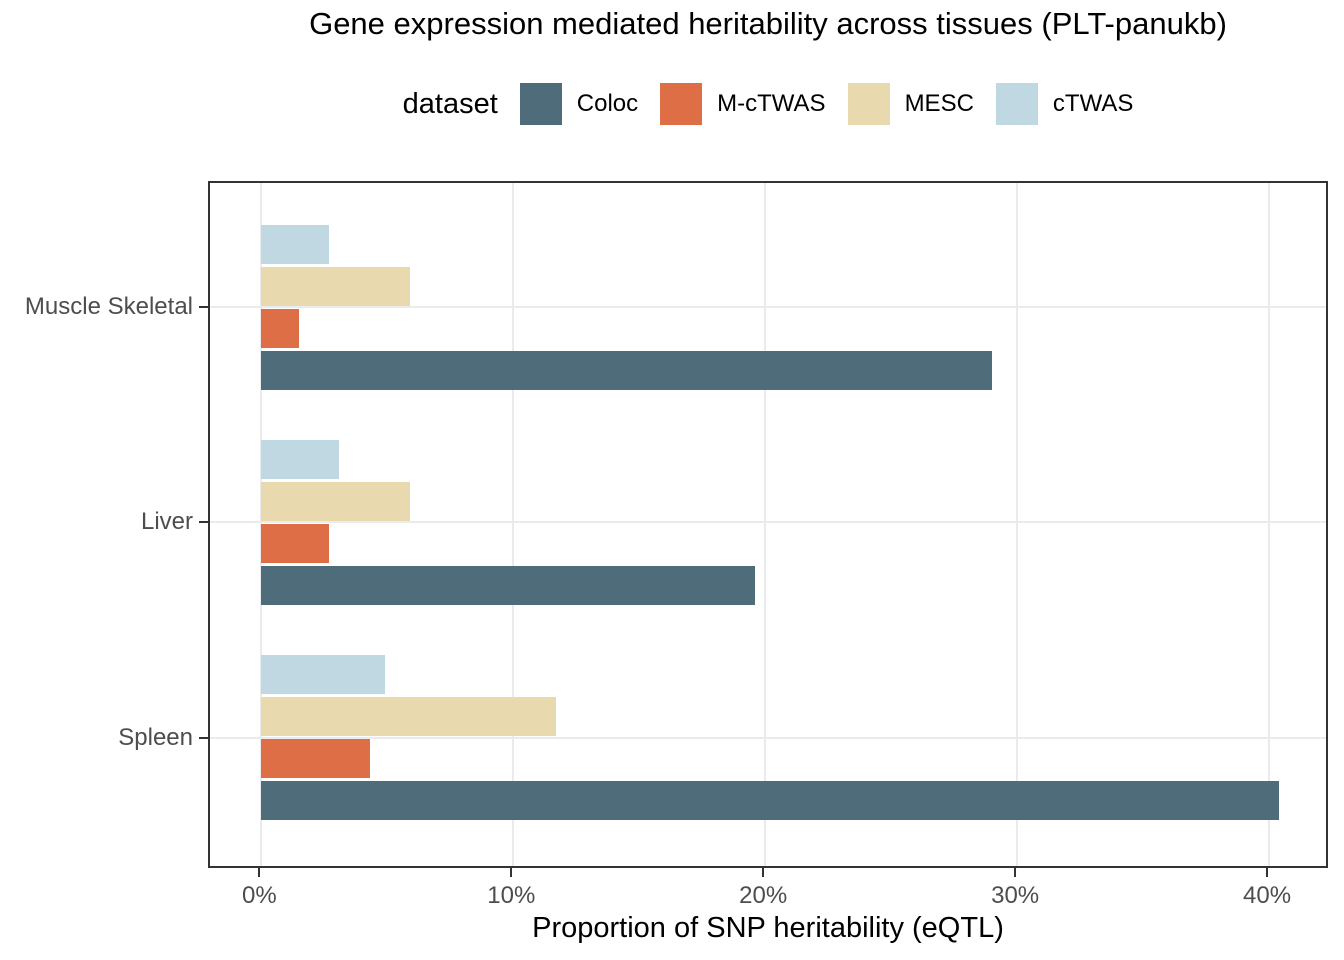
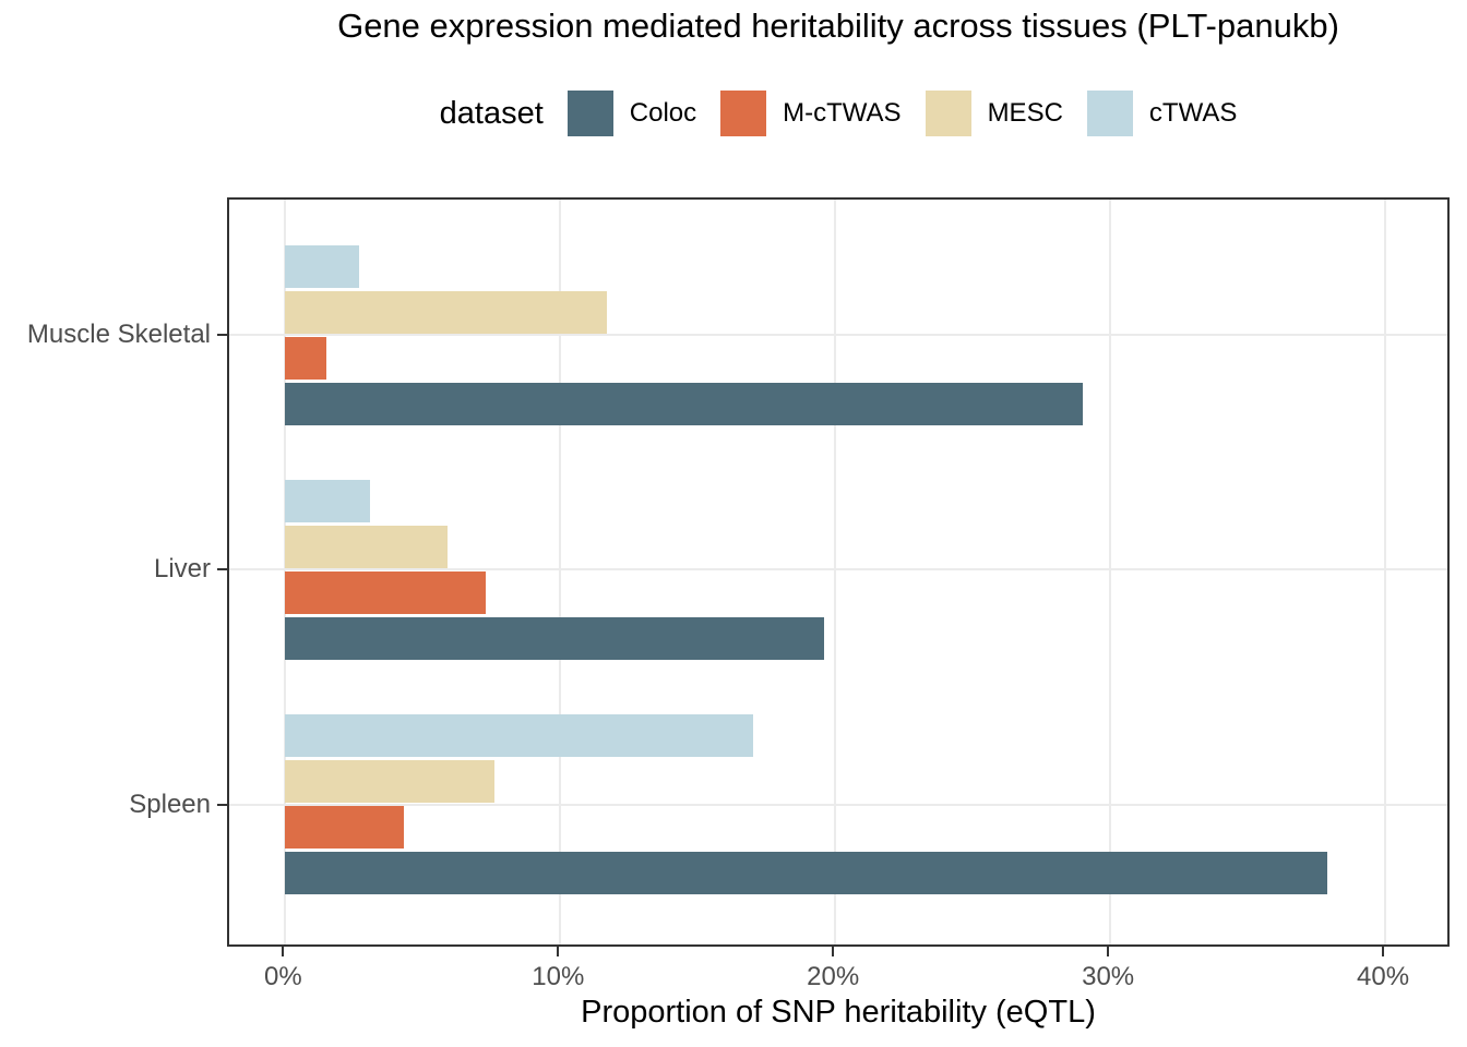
MESC/Muscle Skeletal: 5.9% -> 11.7%
M-cTWAS/Liver: 2.7% -> 7.3%
Coloc/Spleen: 40.4% -> 37.9%
MESC/Spleen: 11.7% -> 7.6%
cTWAS/Spleen: 4.9% -> 17.0%
